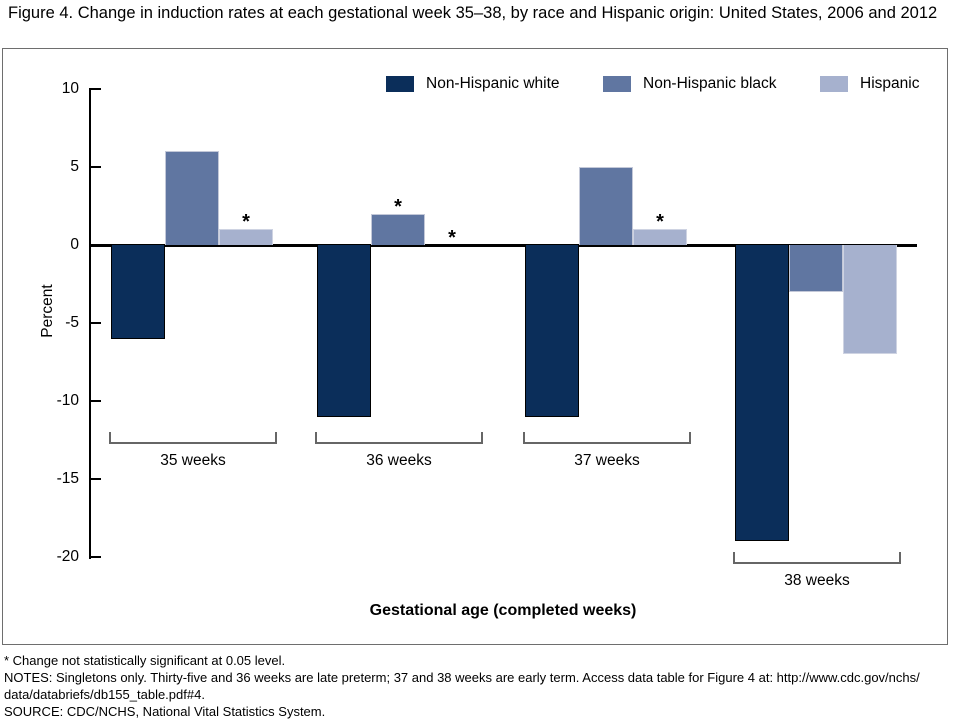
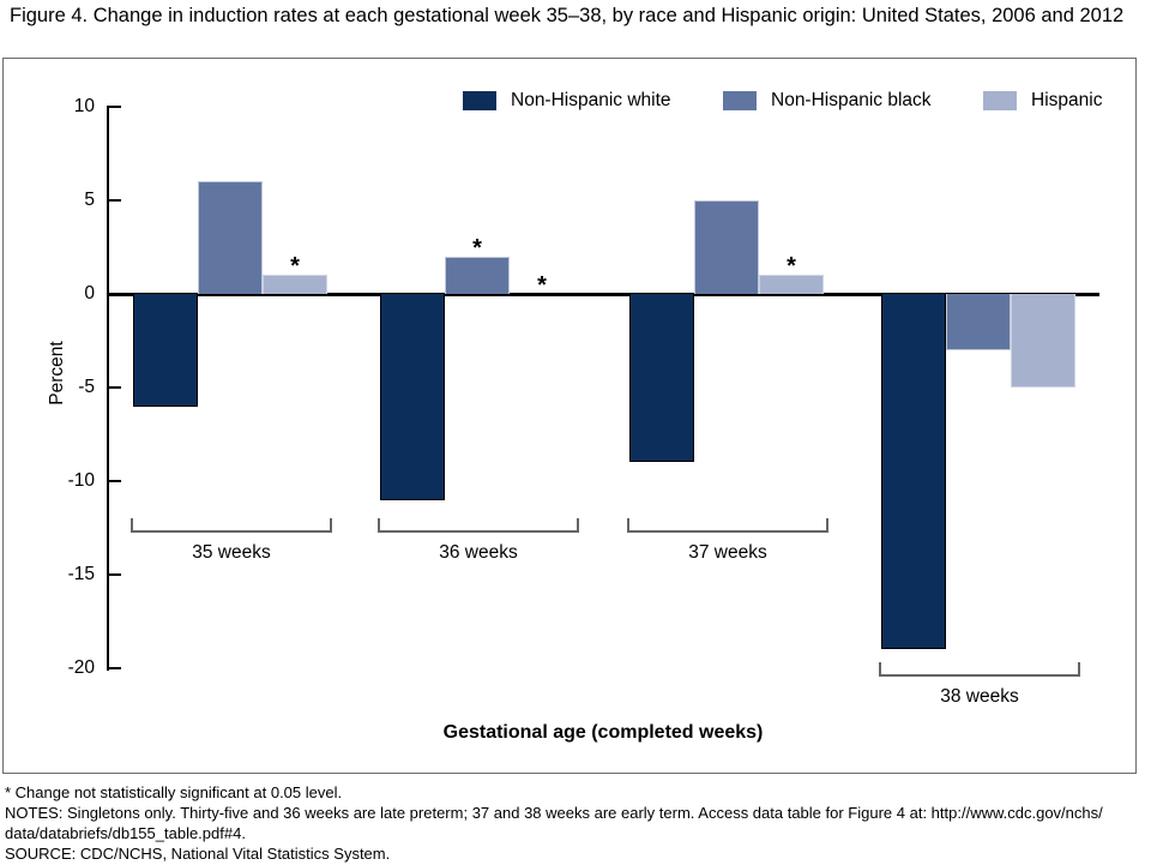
Non-Hispanic white/37 weeks: -11 -> -9
Hispanic/38 weeks: -7 -> -5
